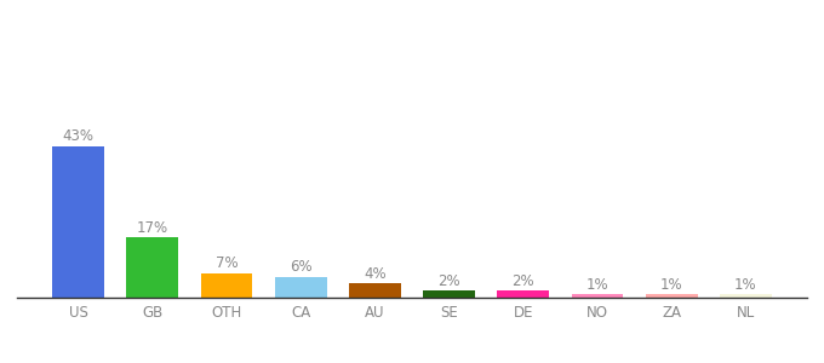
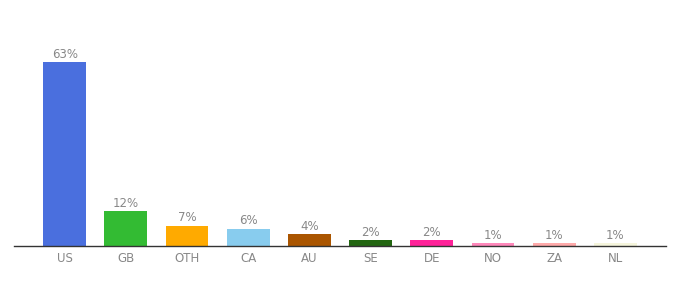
US: 43% -> 63%
GB: 17% -> 12%
